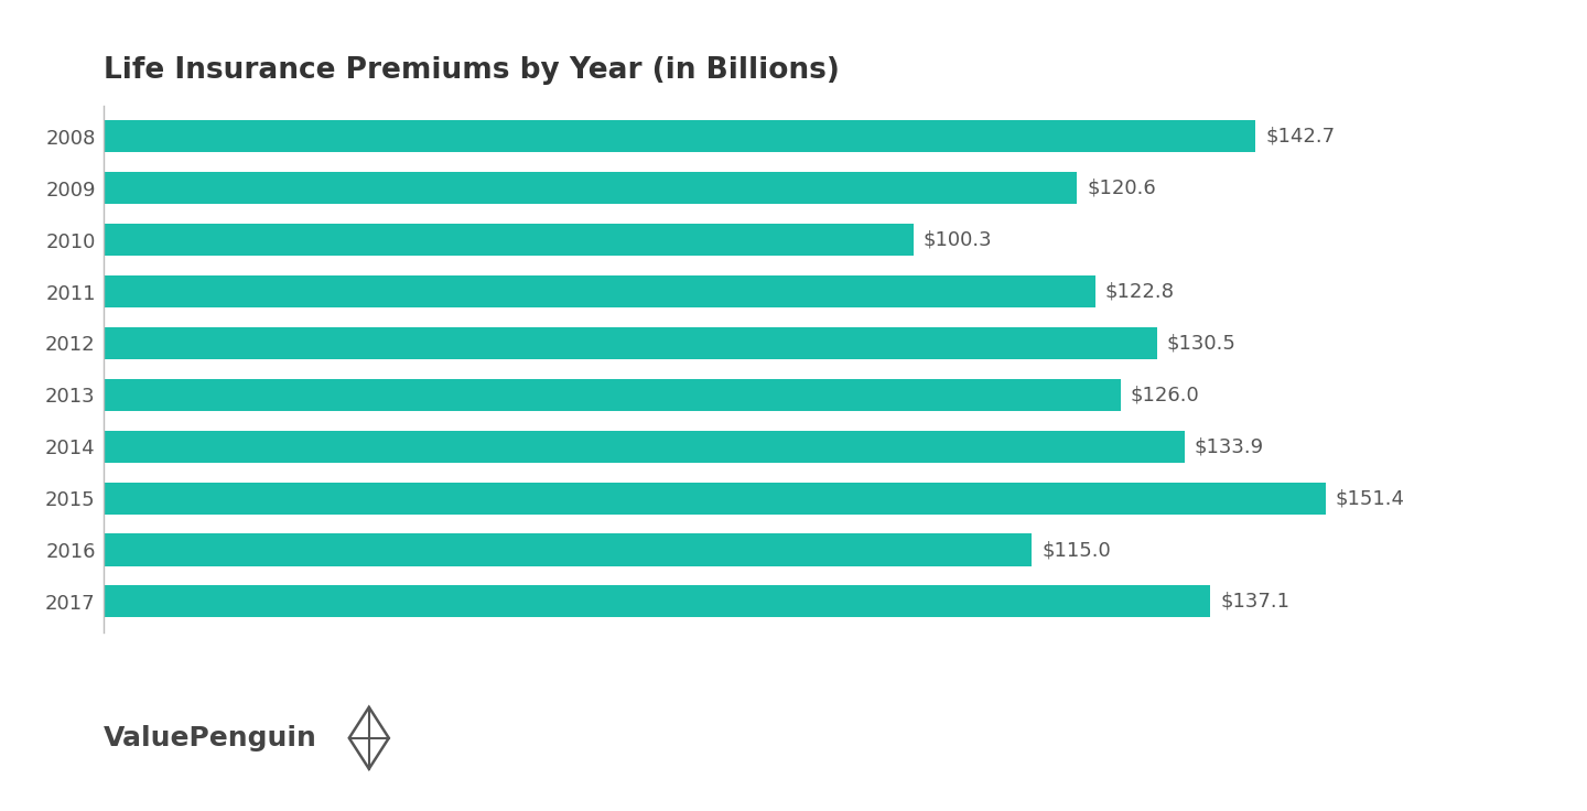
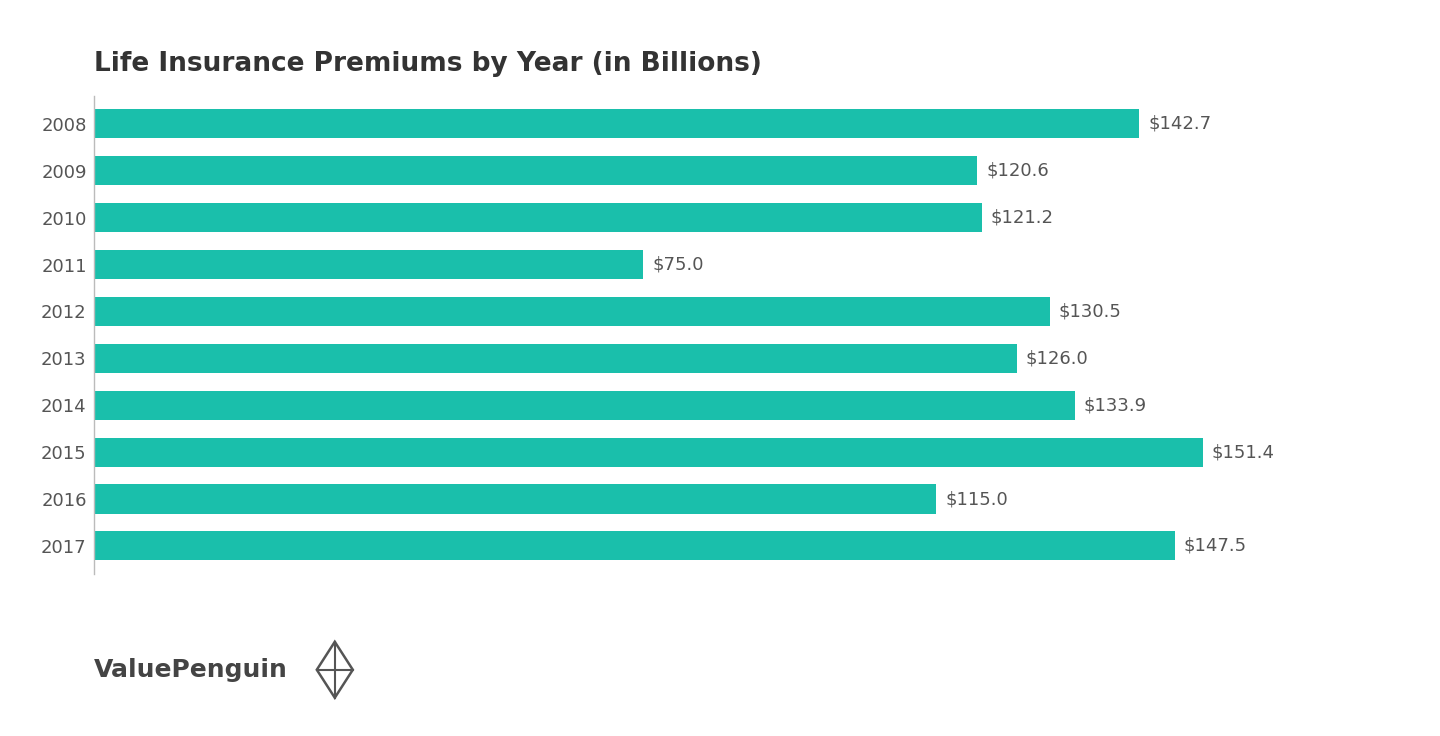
2010: $100.3 -> $121.2
2011: $122.8 -> $75.0
2017: $137.1 -> $147.5
